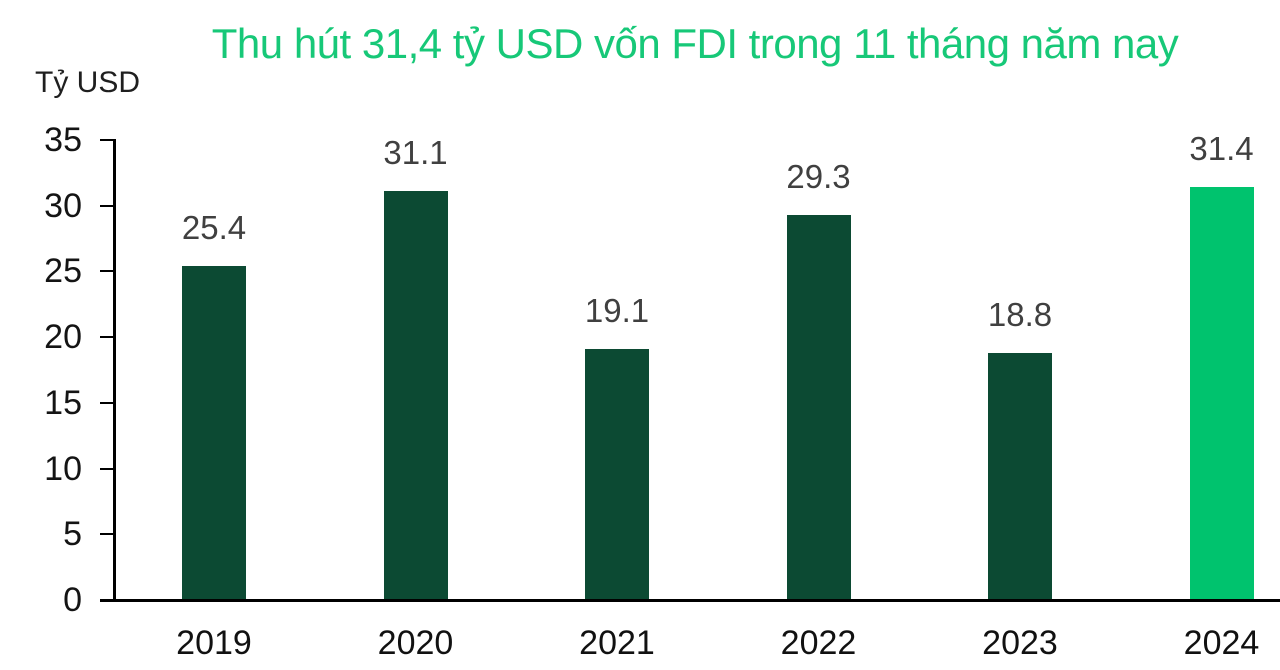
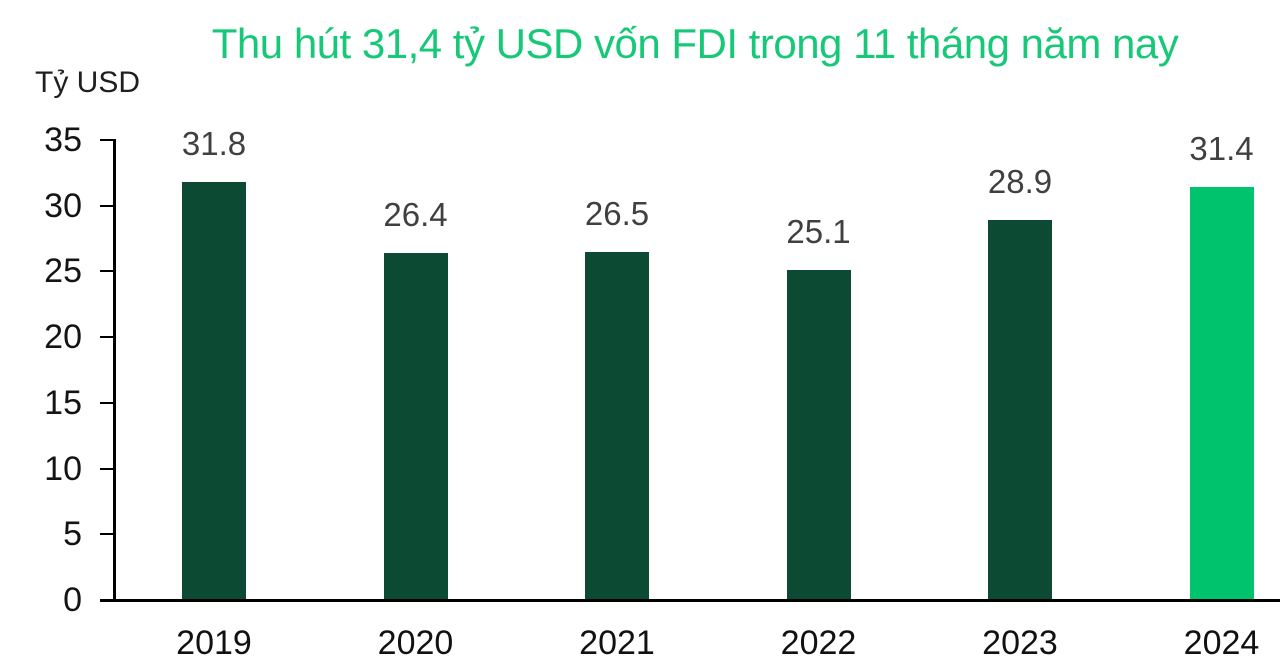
2019: 25.4 -> 31.8
2020: 31.1 -> 26.4
2021: 19.1 -> 26.5
2022: 29.3 -> 25.1
2023: 18.8 -> 28.9
